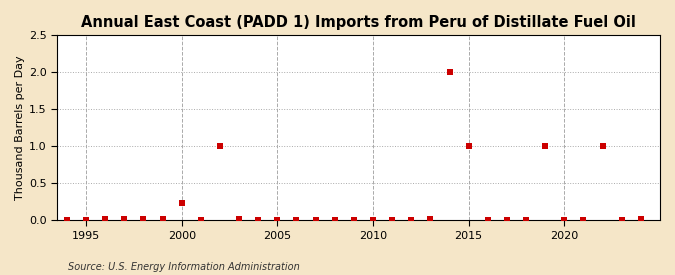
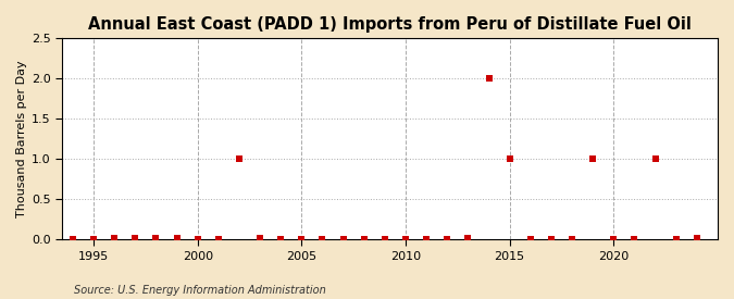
2000: 0.24 -> 0.01
